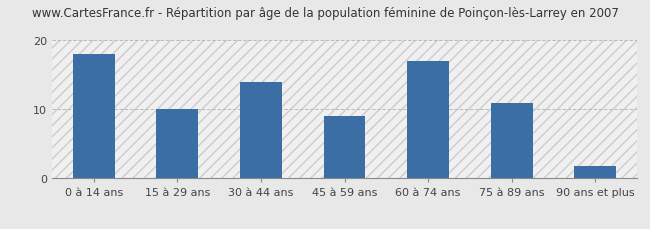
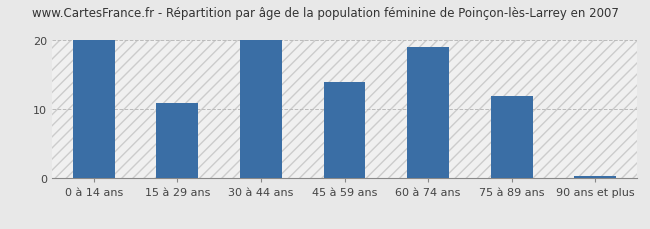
0 à 14 ans: 18.0 -> 20.0
15 à 29 ans: 10.0 -> 11.0
30 à 44 ans: 14.0 -> 20.0
45 à 59 ans: 9.0 -> 14.0
60 à 74 ans: 17.0 -> 19.0
75 à 89 ans: 11.0 -> 12.0
90 ans et plus: 1.8 -> 0.3
